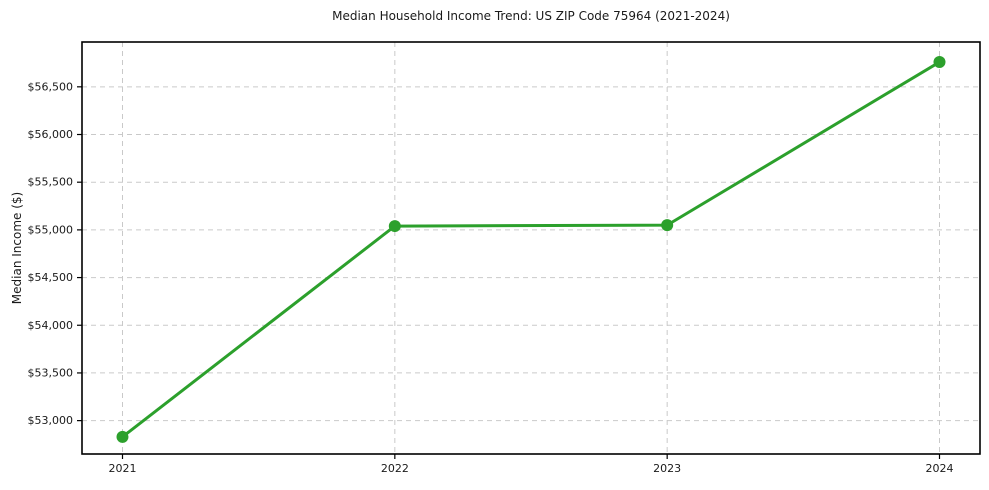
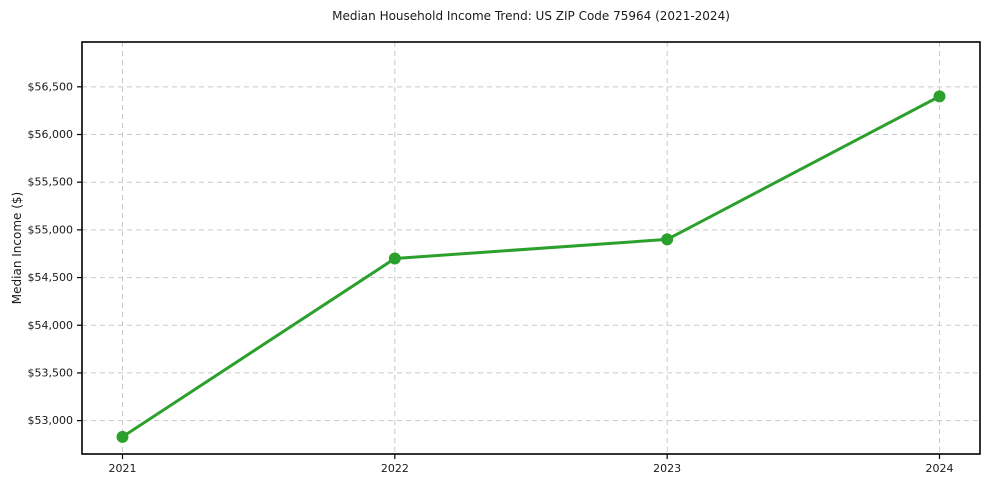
2022: $55000 -> $54700
2023: $55000 -> $54900
2024: $56800 -> $56400
